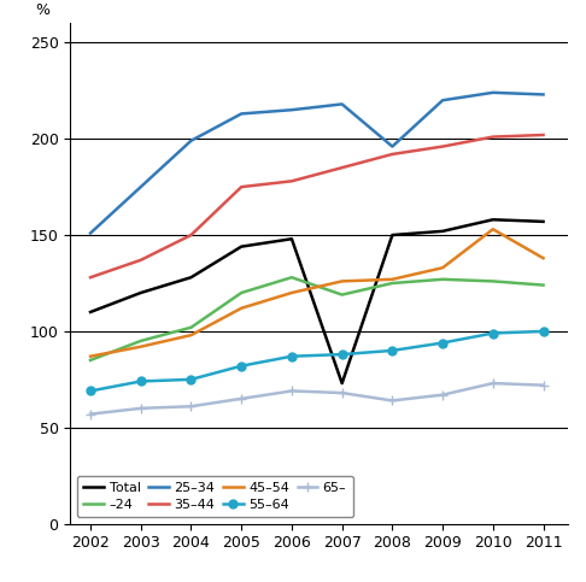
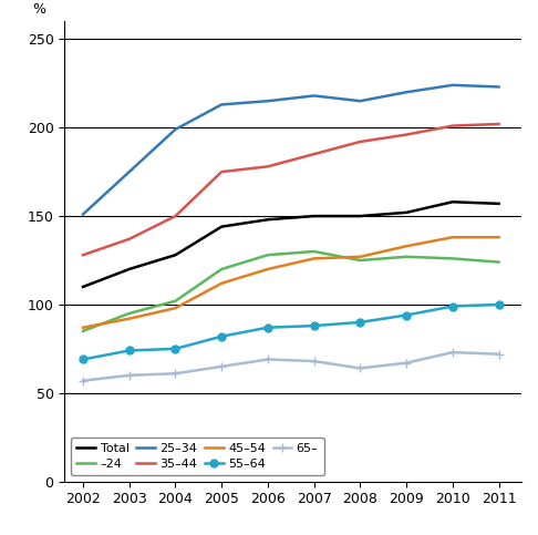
Total/2007: 73 -> 150
–24/2007: 119 -> 130
25–34/2008: 196 -> 215
45–54/2010: 153 -> 138
